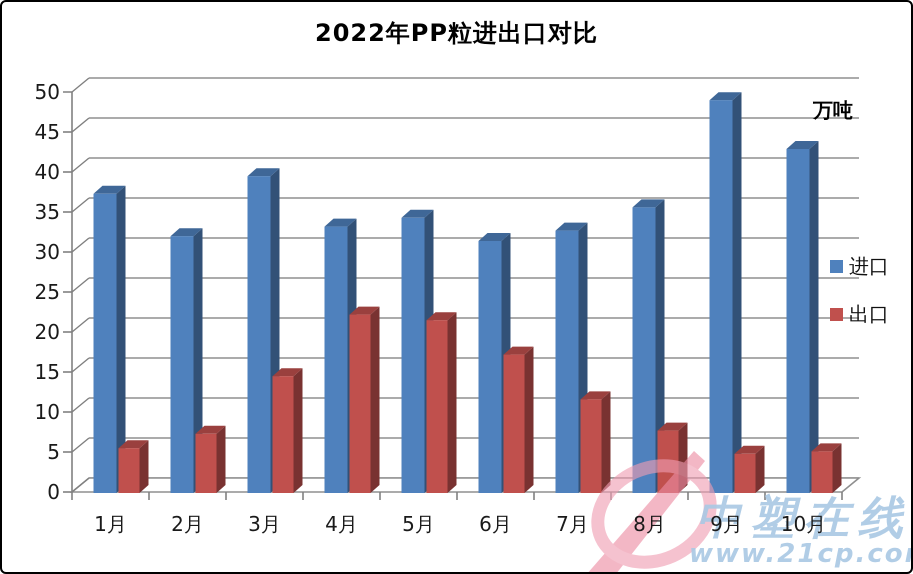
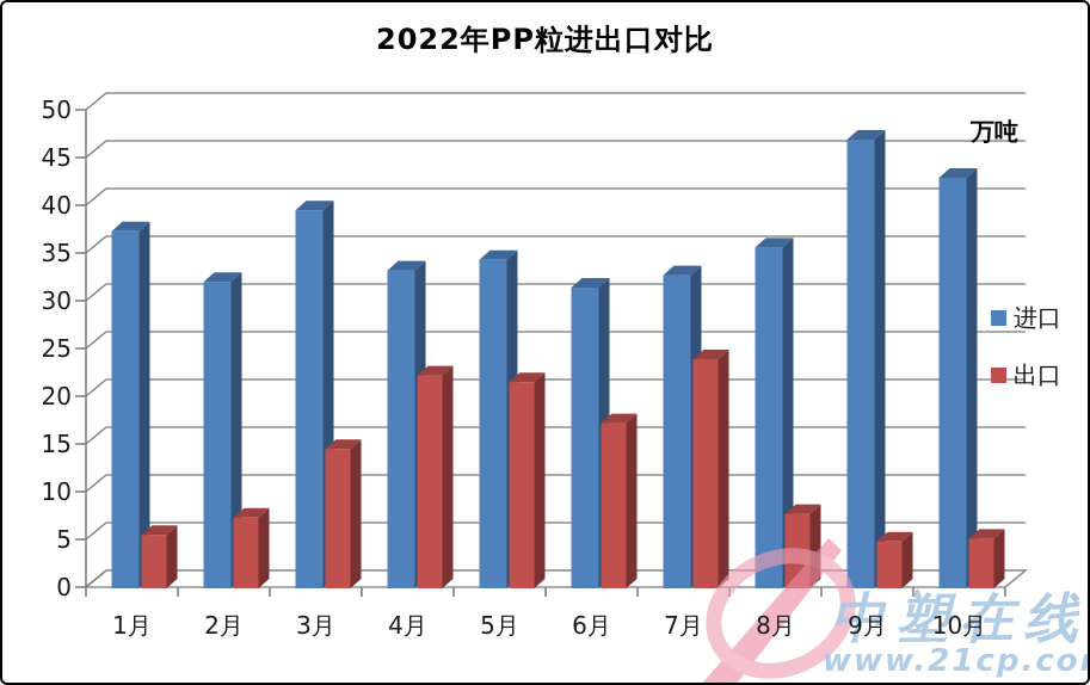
出口/7月: 12 -> 24
进口/9月: 49 -> 47
